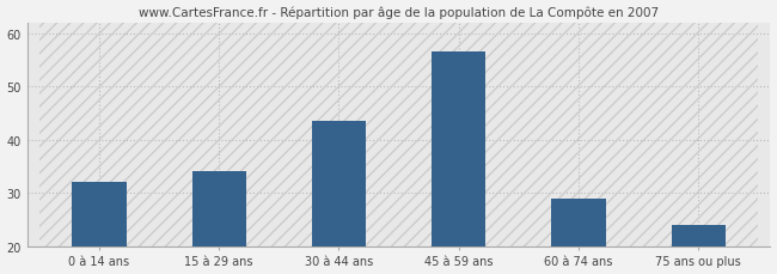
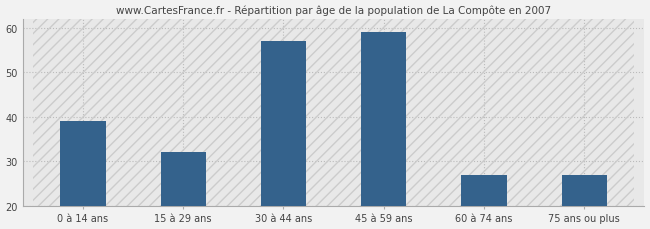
0 à 14 ans: 32.0 -> 39.0
15 à 29 ans: 34.0 -> 32.0
30 à 44 ans: 43.5 -> 57.0
45 à 59 ans: 56.5 -> 59.0
60 à 74 ans: 29.0 -> 27.0
75 ans ou plus: 24.0 -> 27.0
